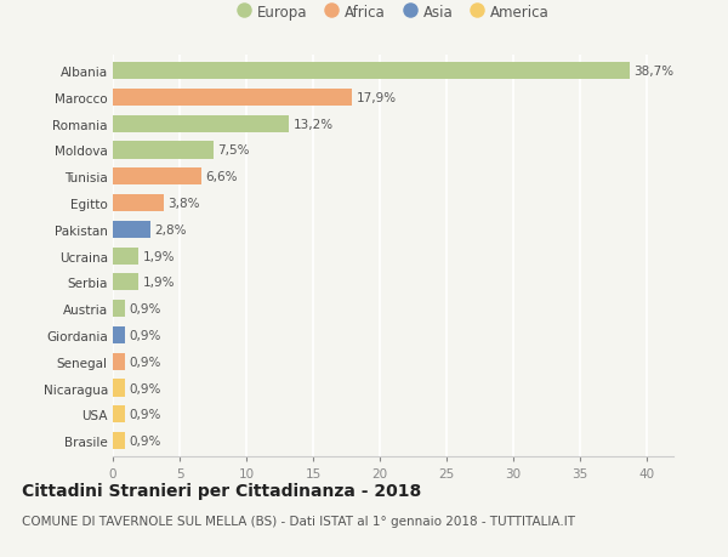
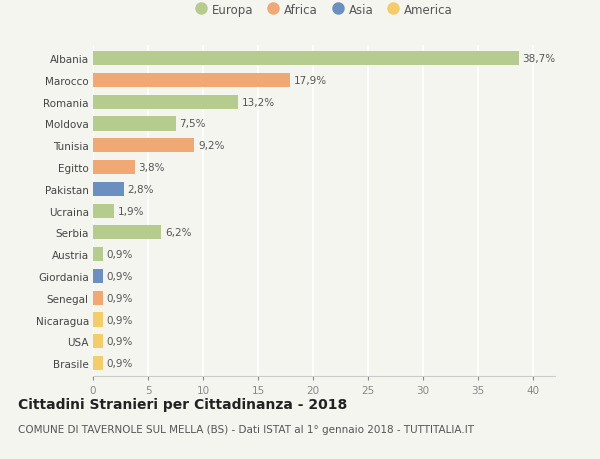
Tunisia: 6,6% -> 9,2%
Serbia: 1,9% -> 6,2%
